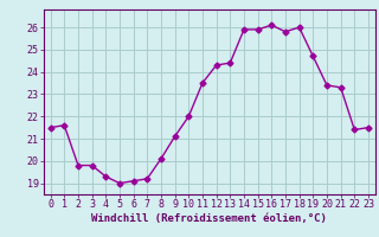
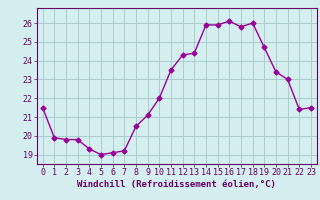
1: 21.6 -> 19.9
8: 20.1 -> 20.5
21: 23.3 -> 23.0
